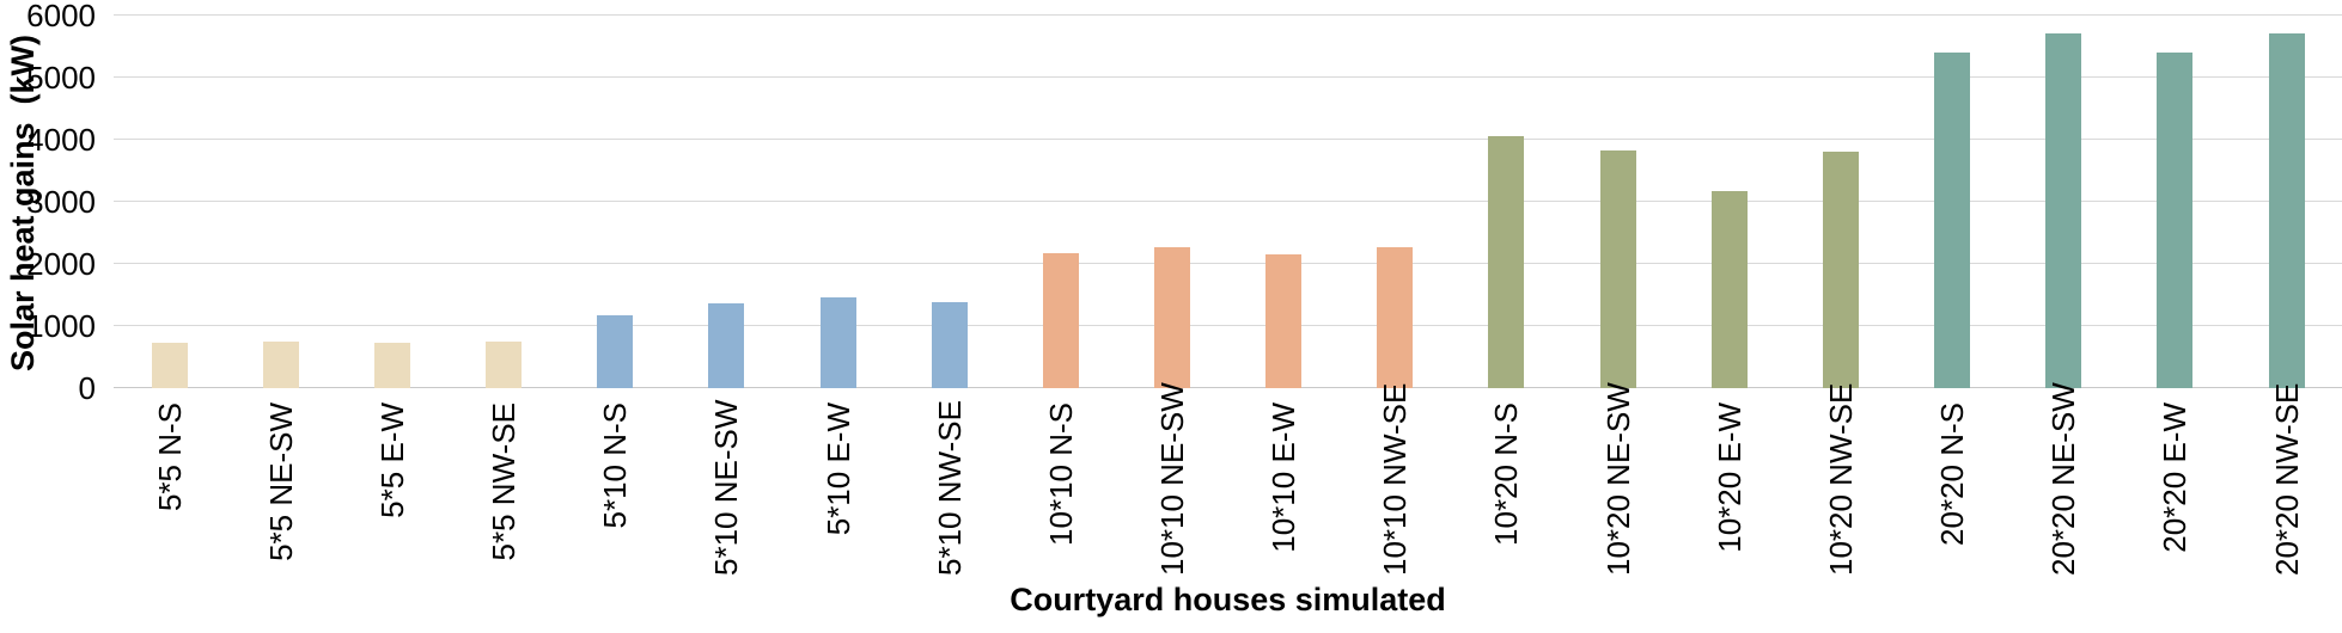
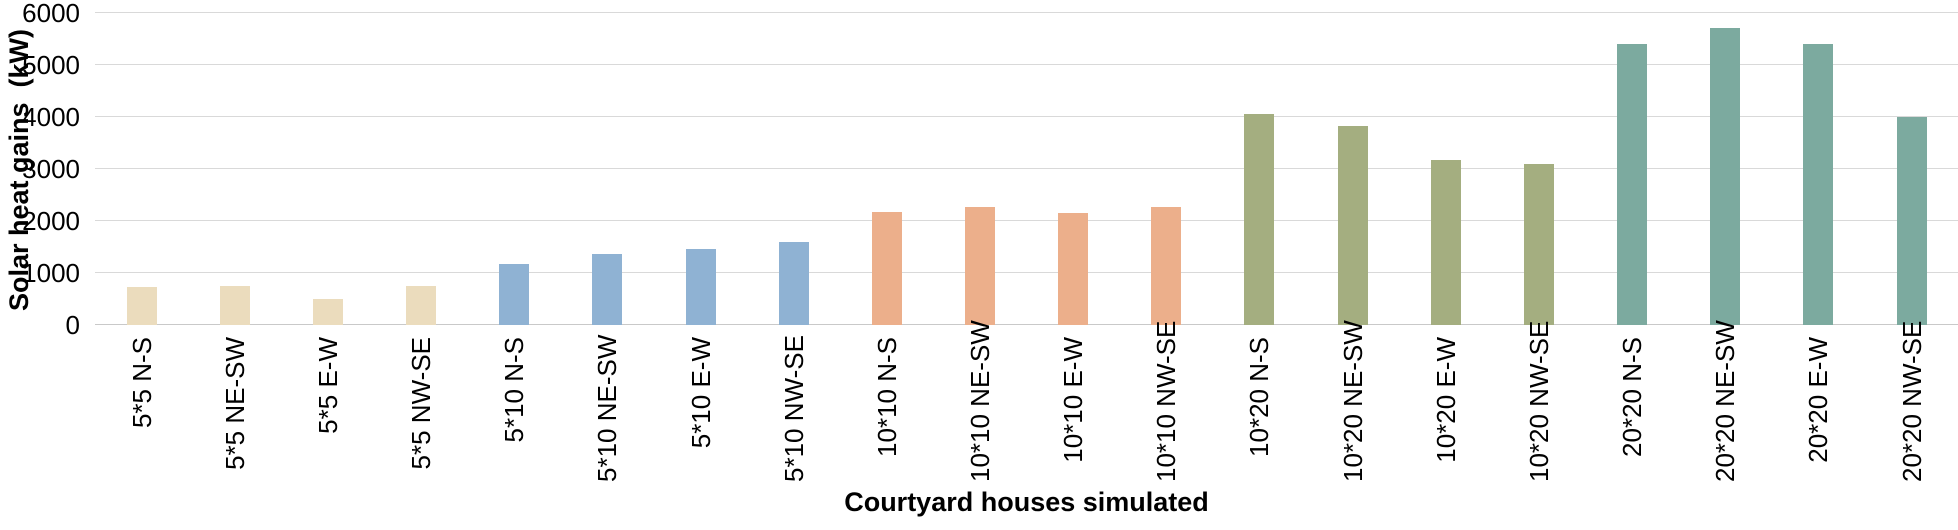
5*5 E-W: 700 -> 500
5*10 NW-SE: 1400 -> 1600
10*20 NW-SE: 3800 -> 3100
20*20 NW-SE: 5700 -> 4000
